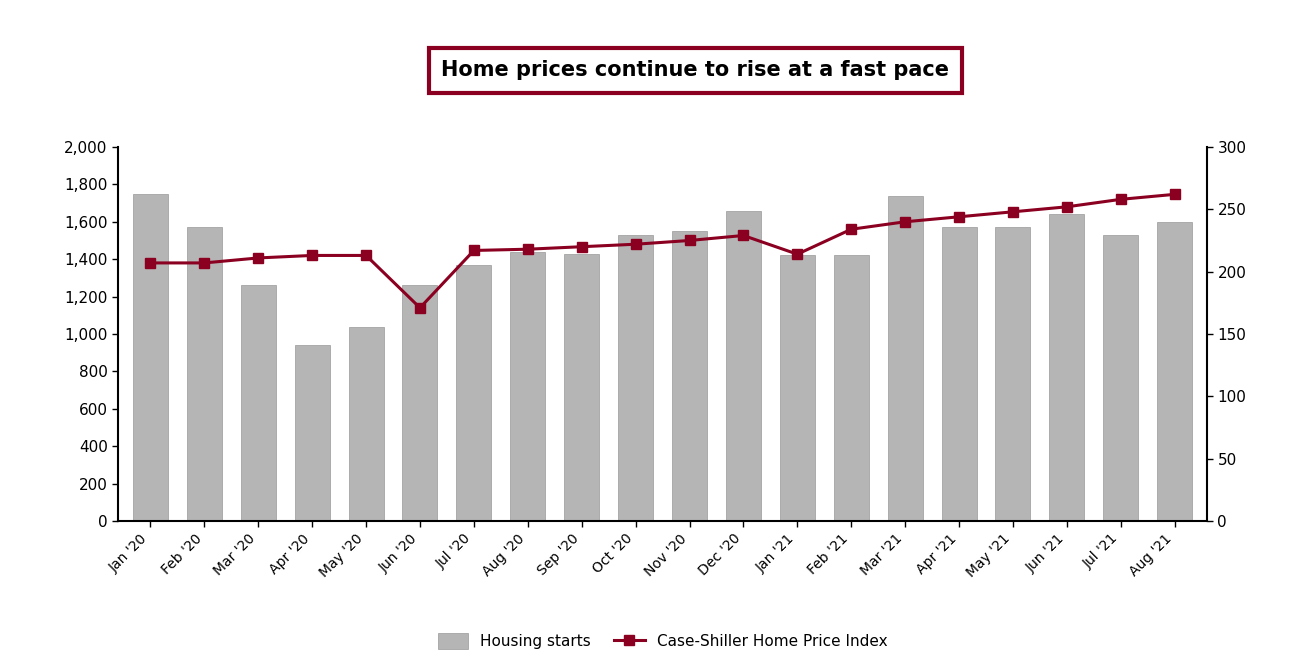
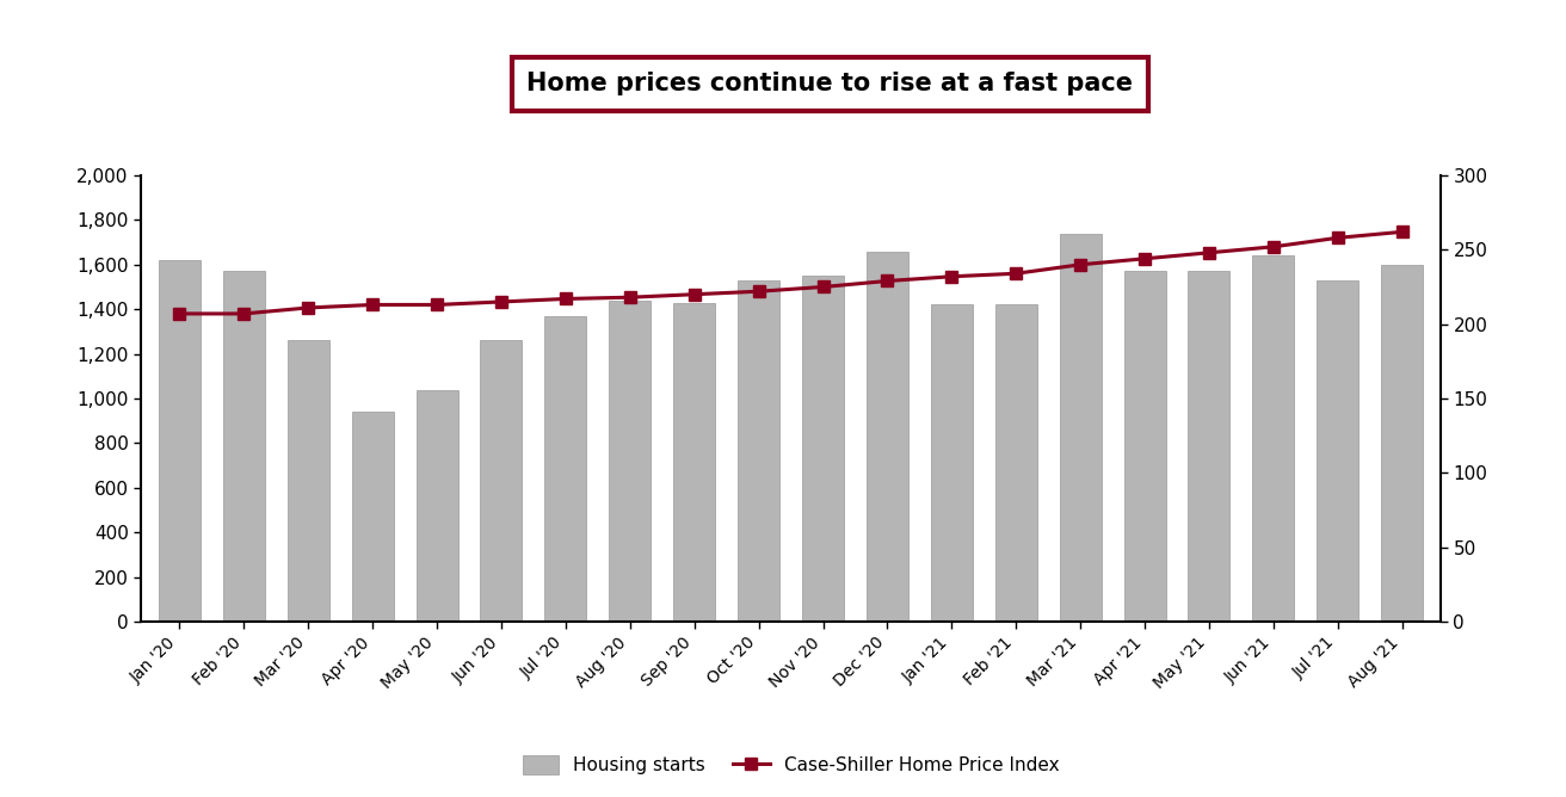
Housing starts/Jan '20: 1,750 -> 1,620
Case-Shiller Home Price Index/Jun '20: 171 -> 215
Case-Shiller Home Price Index/Jan '21: 214 -> 232
